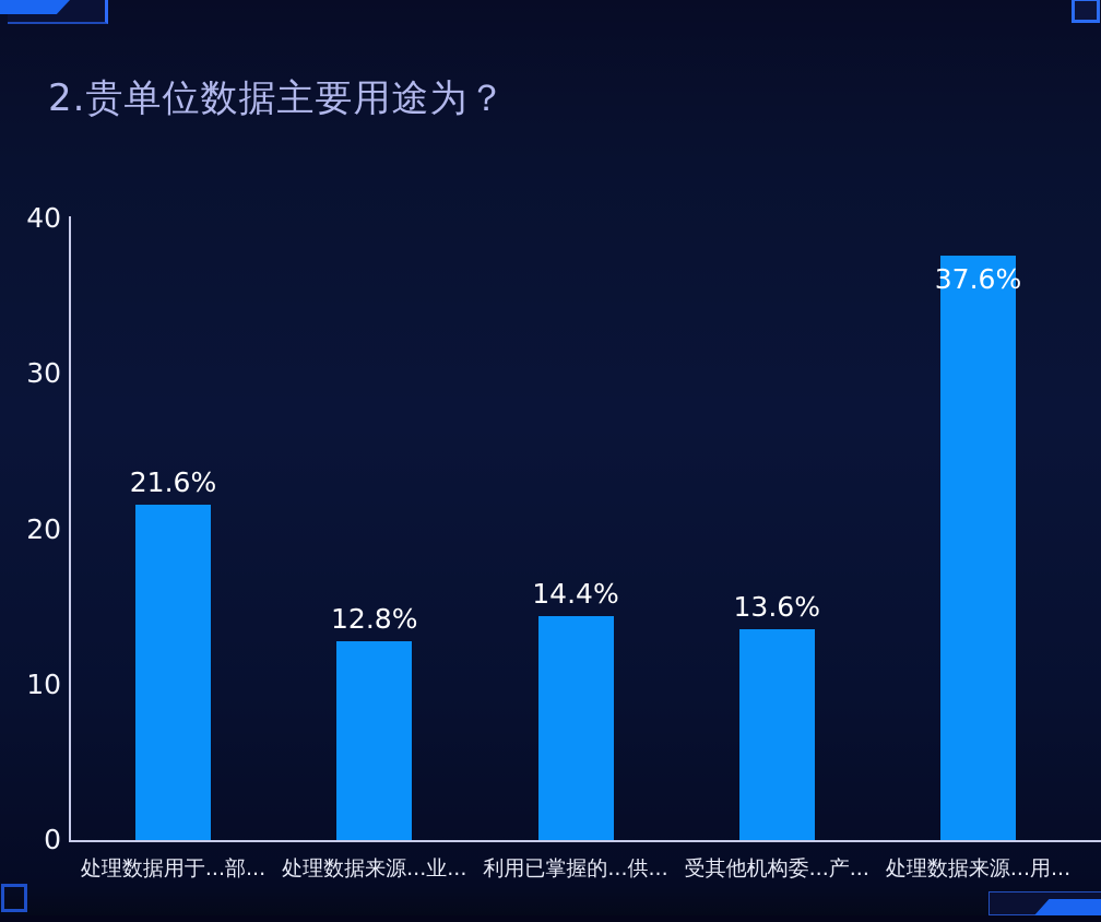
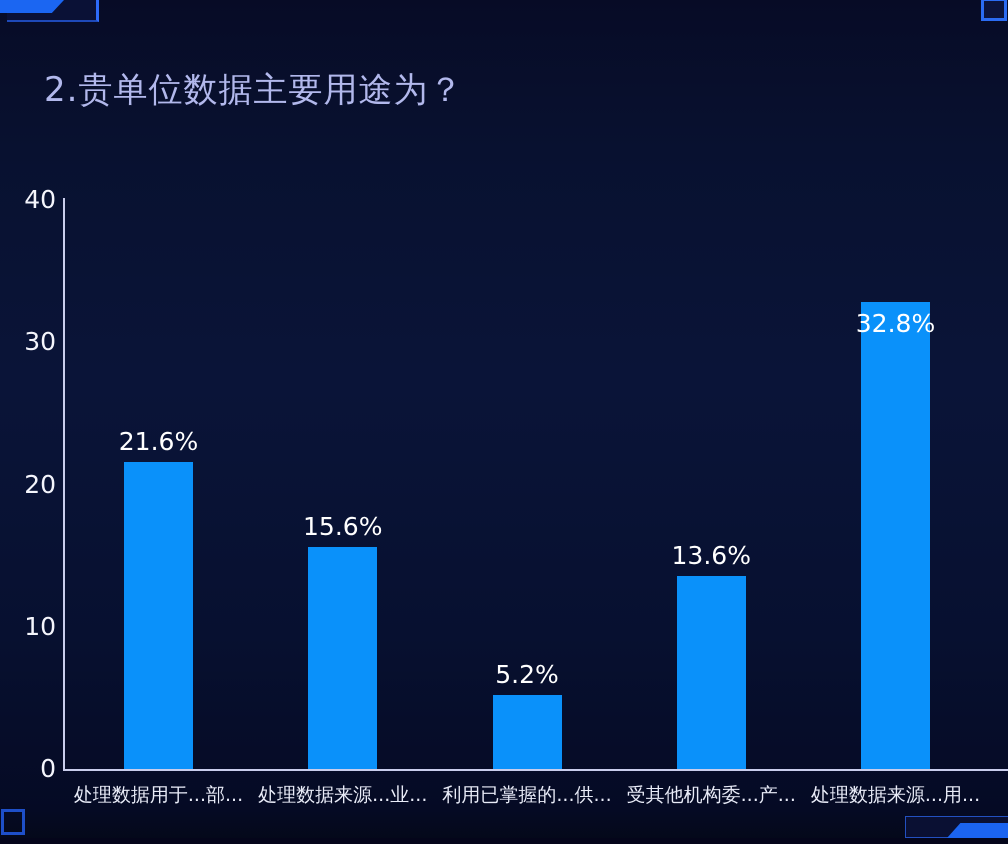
处理数据来源...业...: 12.8% -> 15.6%
利用已掌握的...供...: 14.4% -> 5.2%
处理数据来源...用...: 37.6% -> 32.8%
